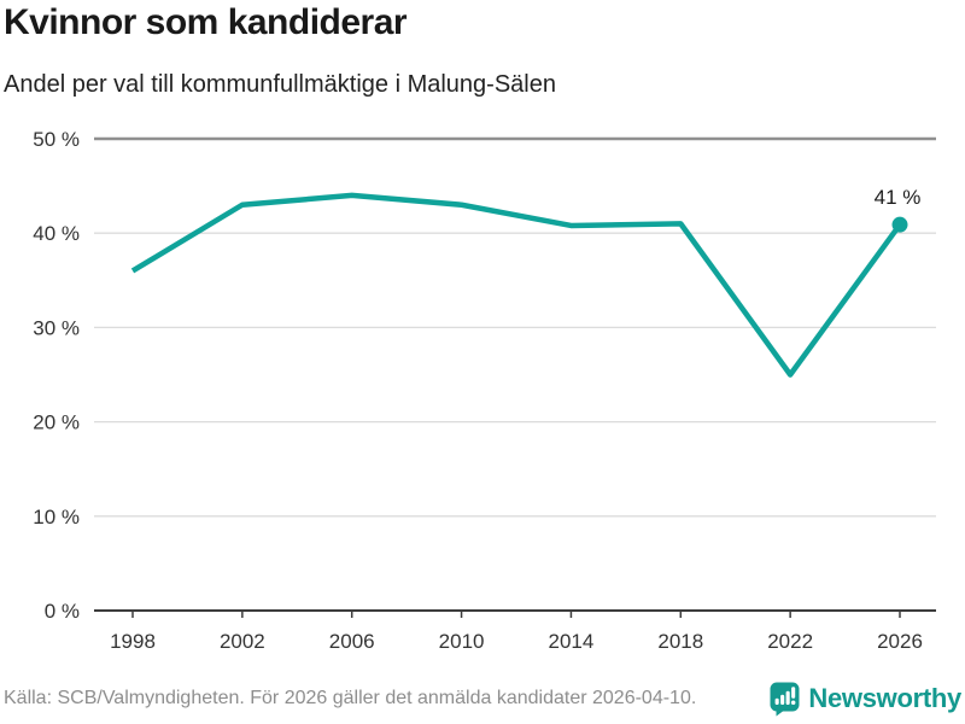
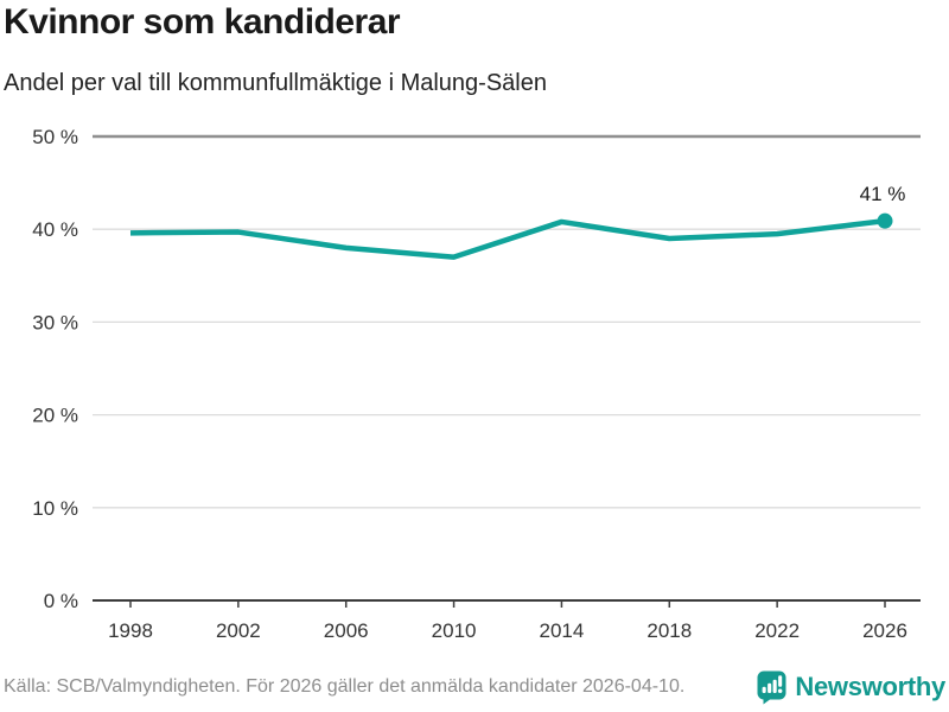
1998: 36% -> 40%
2002: 43% -> 40%
2006: 44% -> 38%
2010: 43% -> 37%
2018: 41% -> 39%
2022: 25% -> 40%
